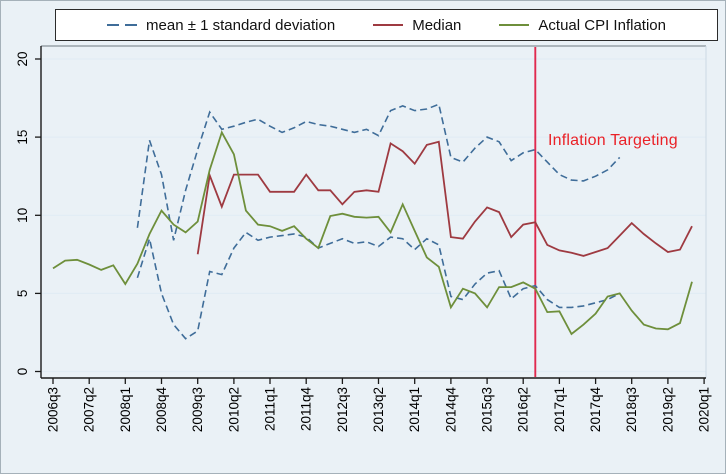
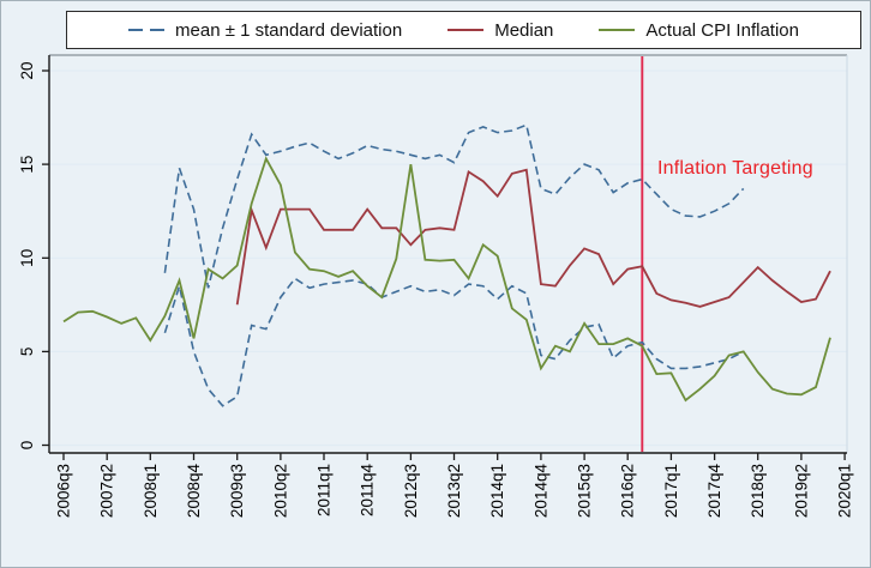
Actual CPI Inflation/2008q4: 10.3 -> 5.7
Actual CPI Inflation/2012q3: 10.1 -> 15.0
Actual CPI Inflation/2014q1: 9.0 -> 10.1
Actual CPI Inflation/2015q3: 4.1 -> 6.5
